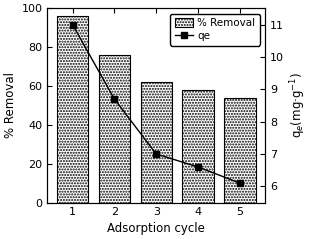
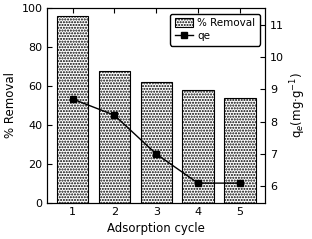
qe/1: 11.0 -> 8.7
% Removal/2: 76 -> 68
qe/2: 8.7 -> 8.2
qe/4: 6.6 -> 6.1
